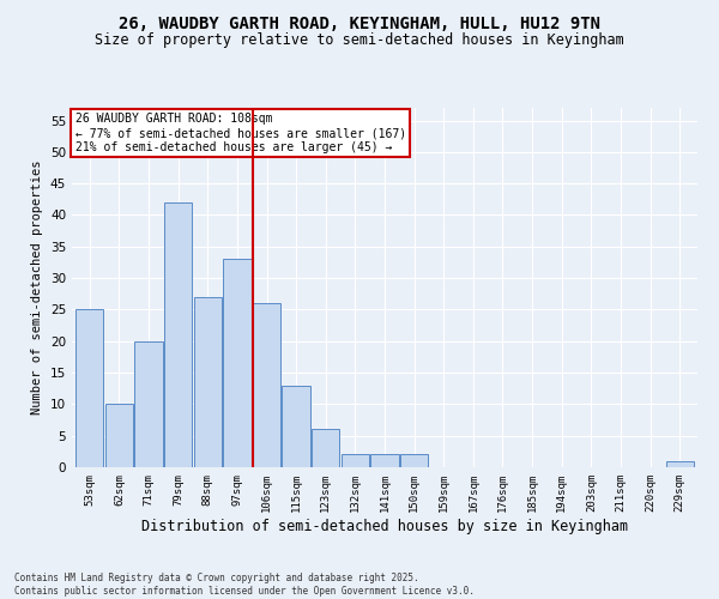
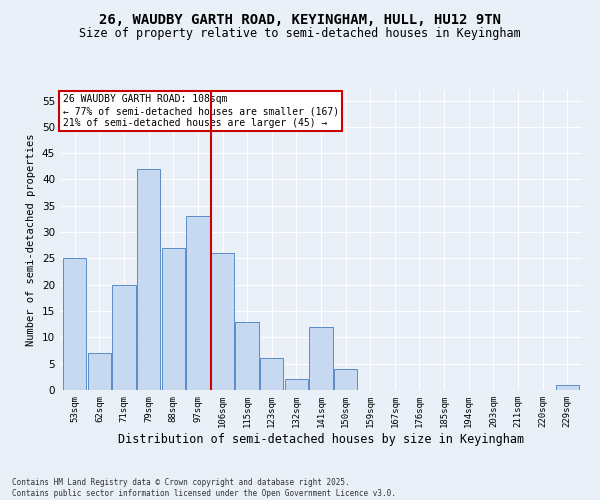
62sqm: 10 -> 7
141sqm: 2 -> 12
150sqm: 2 -> 4
